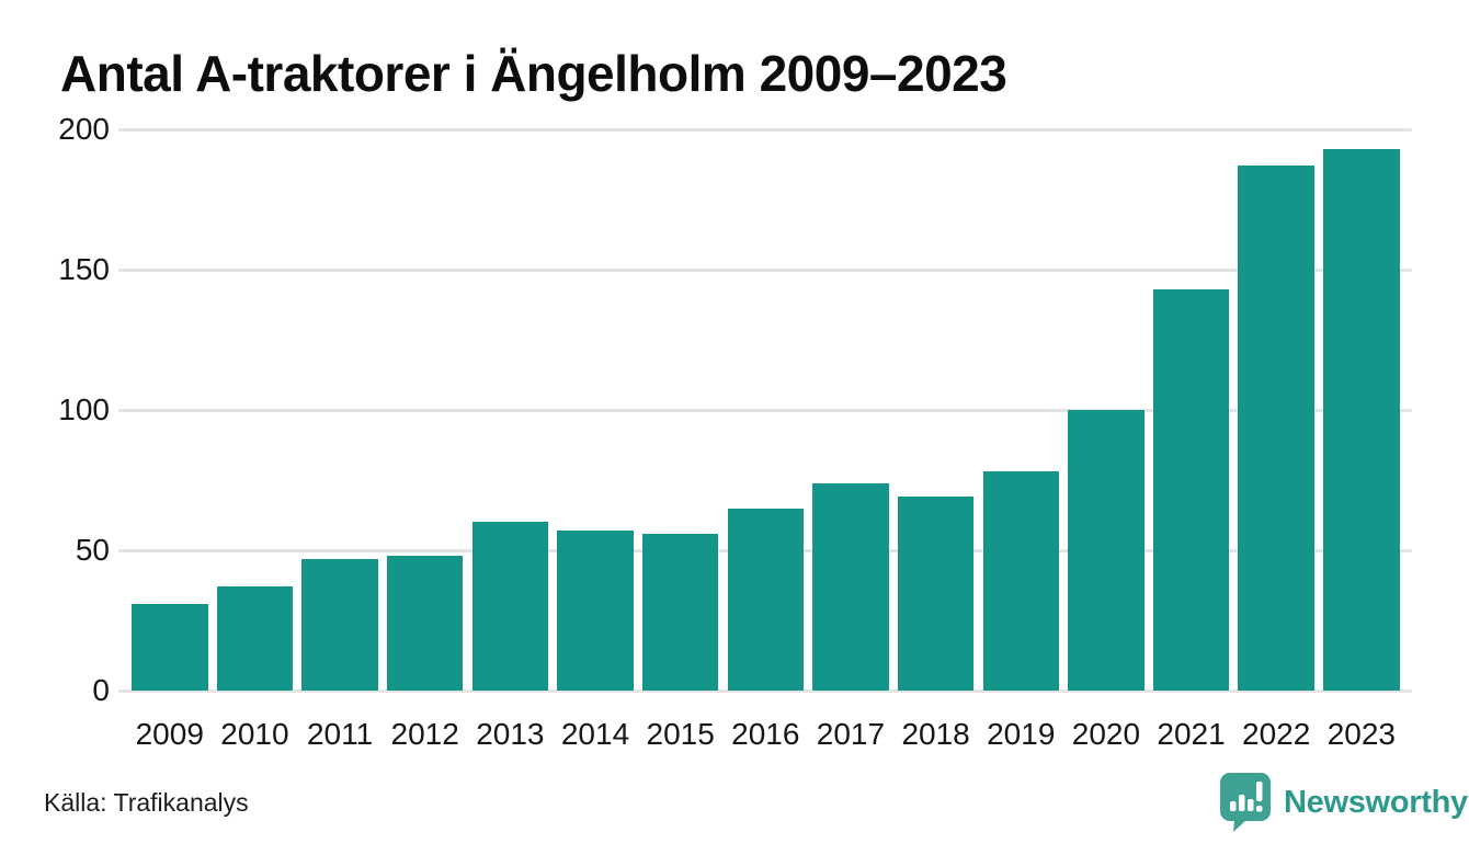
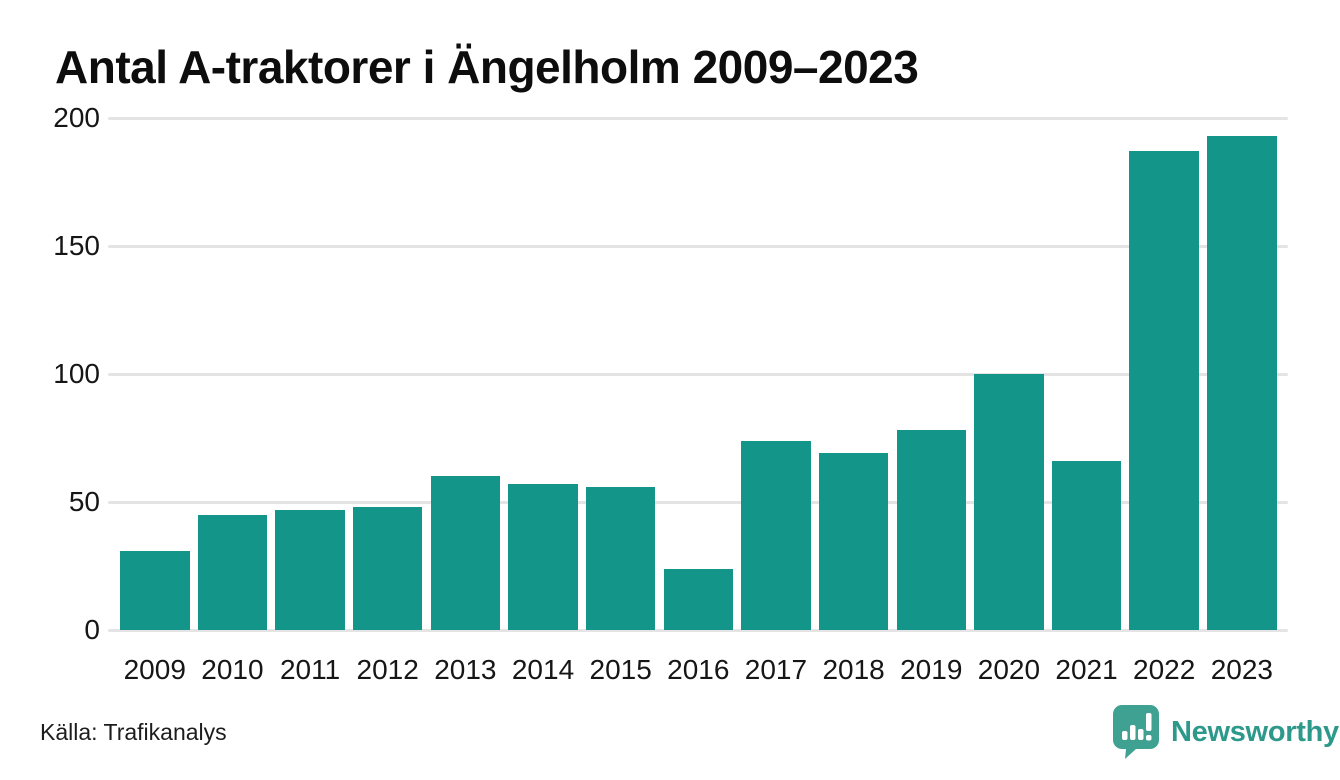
2010: 37 -> 45
2016: 65 -> 24
2021: 143 -> 66
